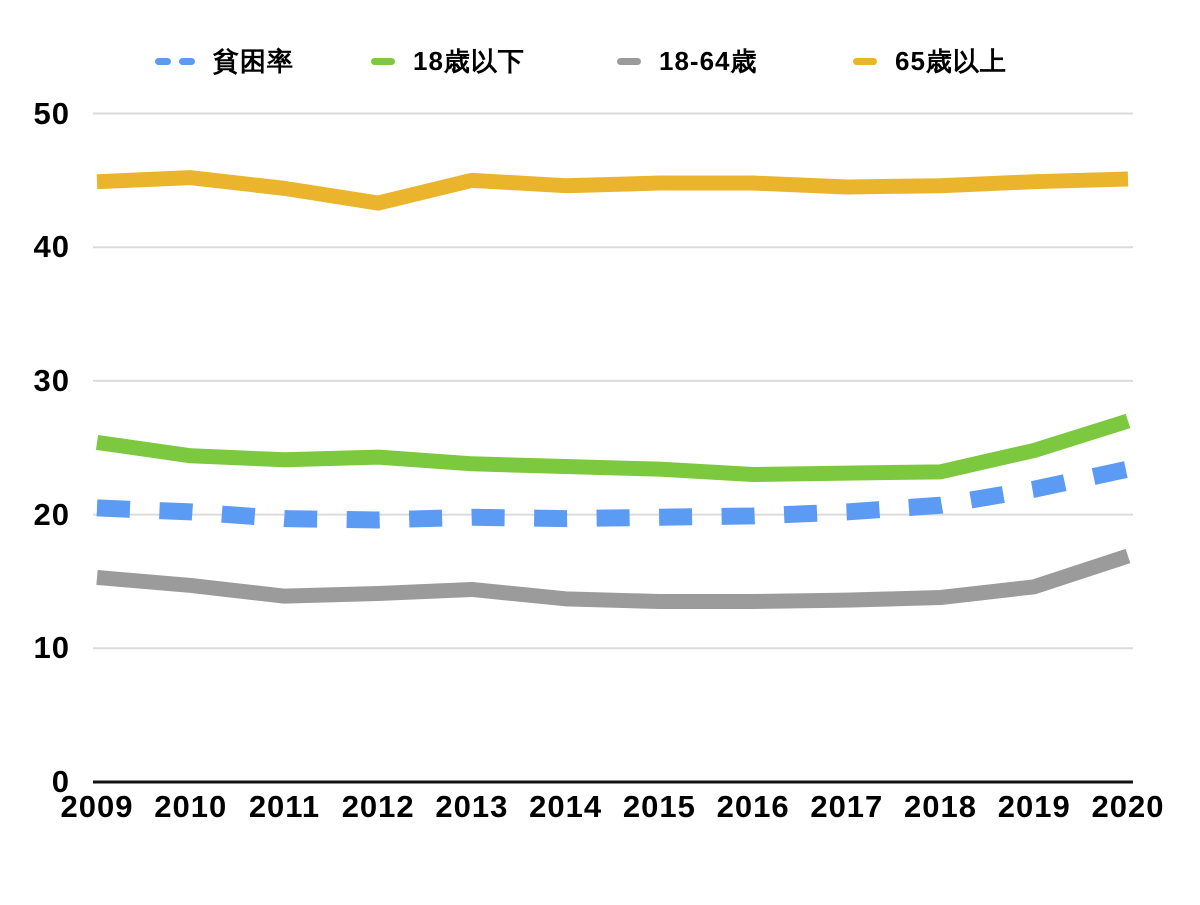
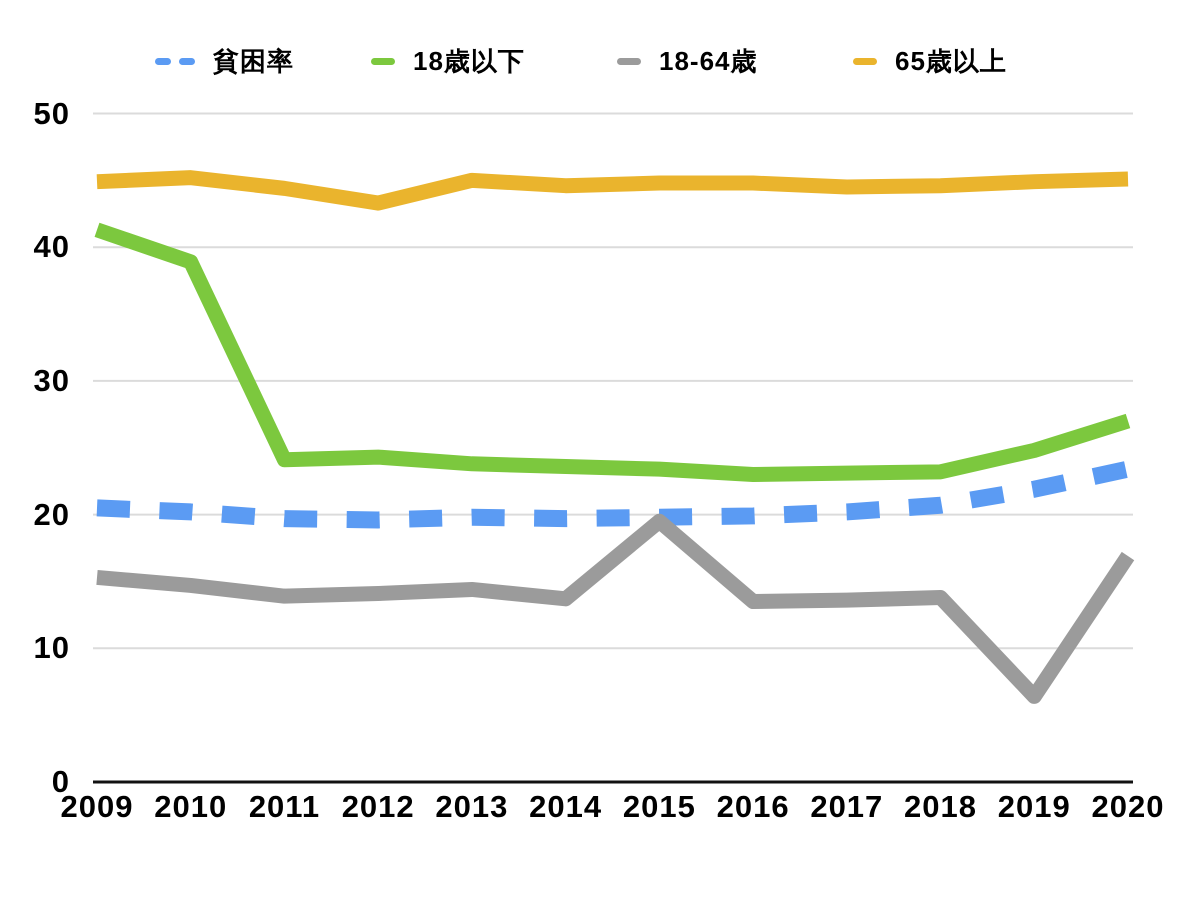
18歳以下/2009: 25.4 -> 41.3
18歳以下/2010: 24.4 -> 38.9
18-64歳/2015: 13.5 -> 19.5
18-64歳/2019: 14.6 -> 6.4
